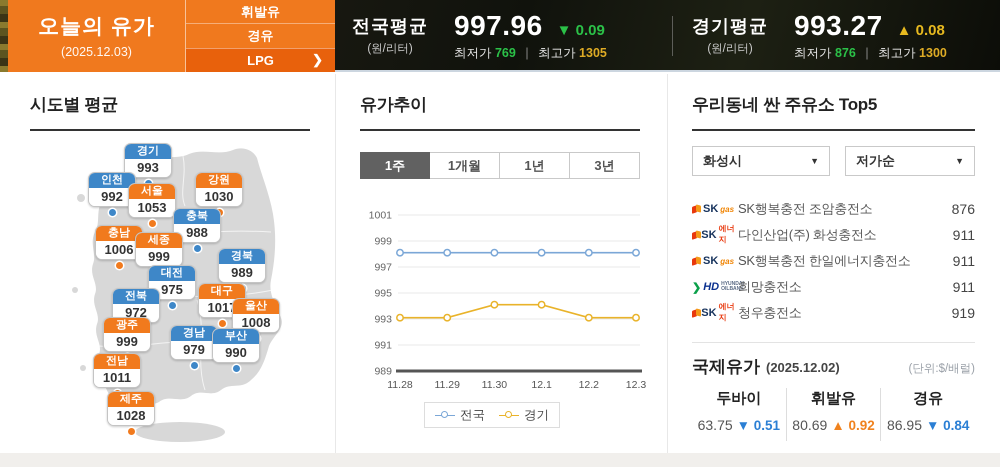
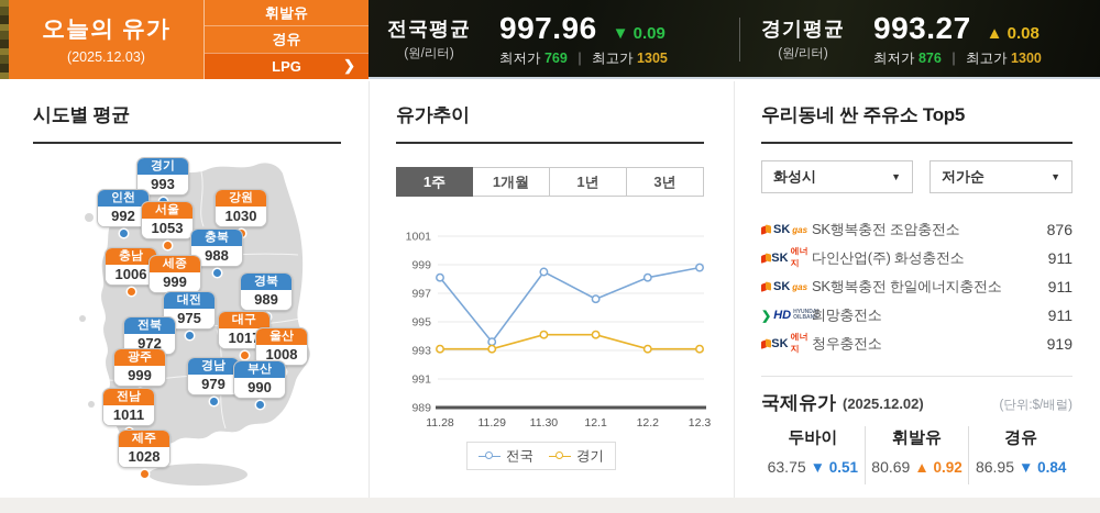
전국/11.29: 998.1 -> 993.6
전국/11.30: 998.1 -> 998.5
전국/12.1: 998.1 -> 996.6
전국/12.3: 998.1 -> 998.8
